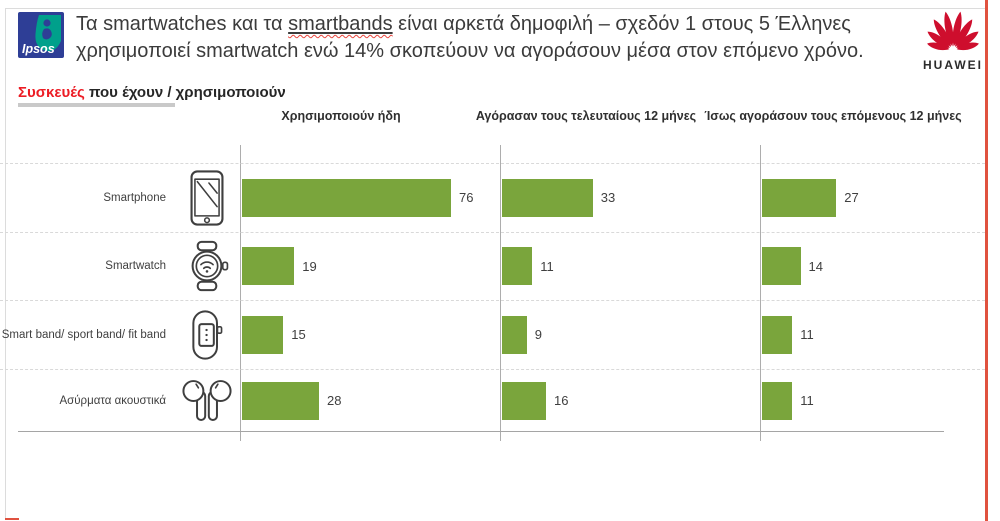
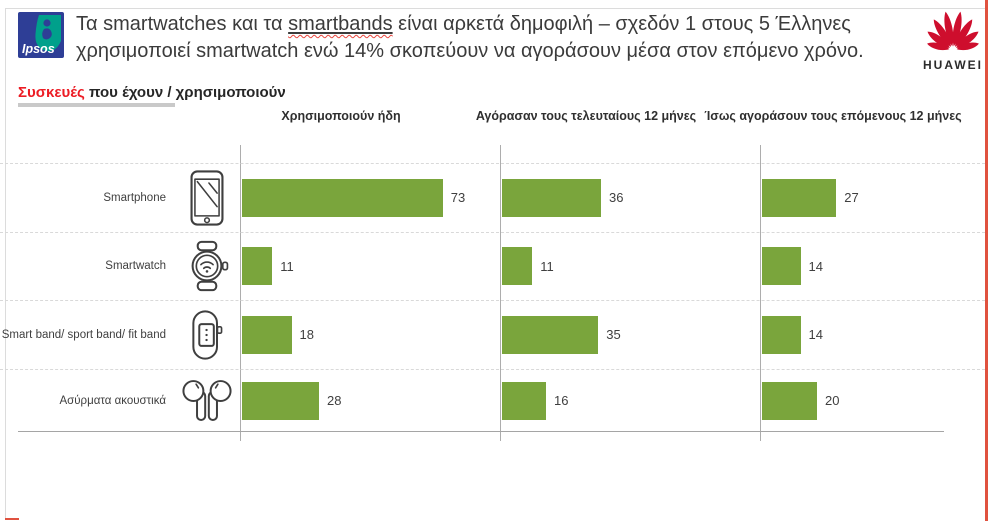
Χρησιμοποιούν ήδη/Smartphone: 76 -> 73
Αγόρασαν τους τελευταίους 12 μήνες/Smartphone: 33 -> 36
Χρησιμοποιούν ήδη/Smartwatch: 19 -> 11
Χρησιμοποιούν ήδη/Smart band/ sport band/ fit band: 15 -> 18
Αγόρασαν τους τελευταίους 12 μήνες/Smart band/ sport band/ fit band: 9 -> 35
Ίσως αγοράσουν τους επόμενους 12 μήνες/Smart band/ sport band/ fit band: 11 -> 14
Ίσως αγοράσουν τους επόμενους 12 μήνες/Ασύρματα ακουστικά: 11 -> 20
